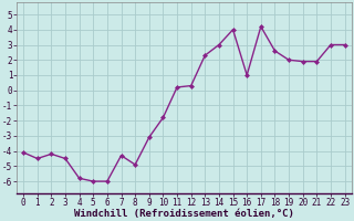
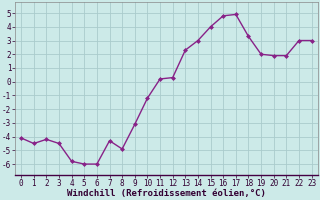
10: -1.8 -> -1.2
16: 1.0 -> 4.8
17: 4.2 -> 4.9
18: 2.6 -> 3.3
